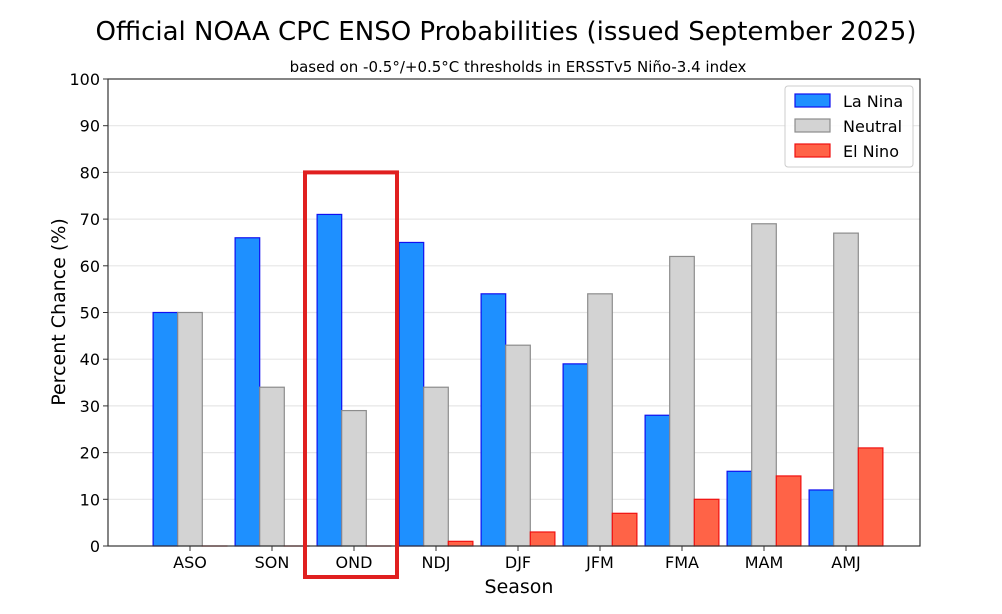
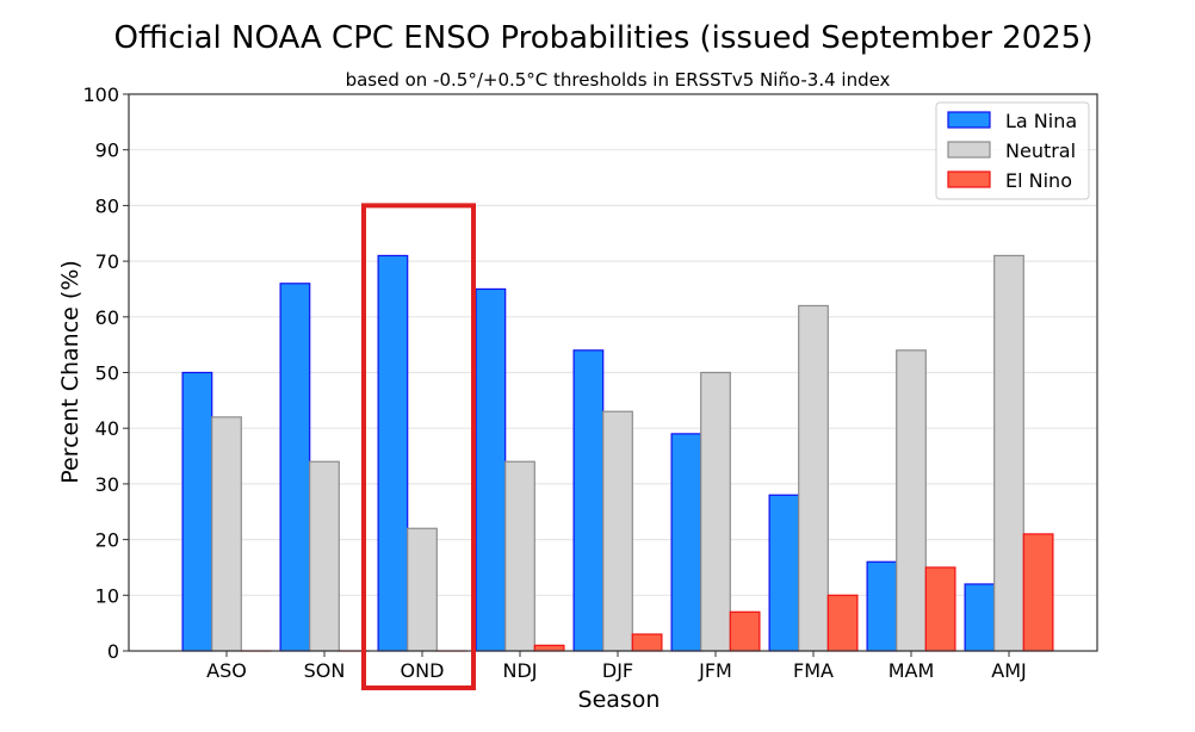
Neutral/ASO: 50 -> 42
Neutral/OND: 29 -> 22
Neutral/JFM: 54 -> 50
Neutral/MAM: 69 -> 54
Neutral/AMJ: 67 -> 71
